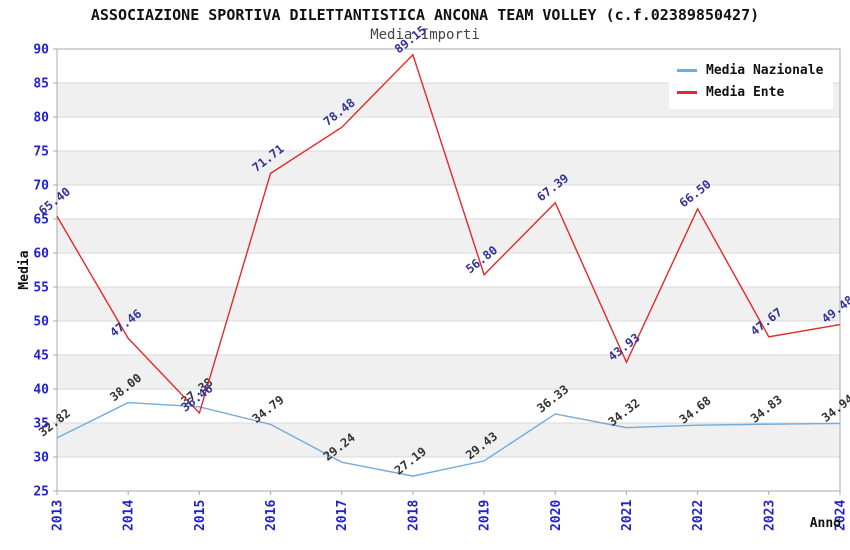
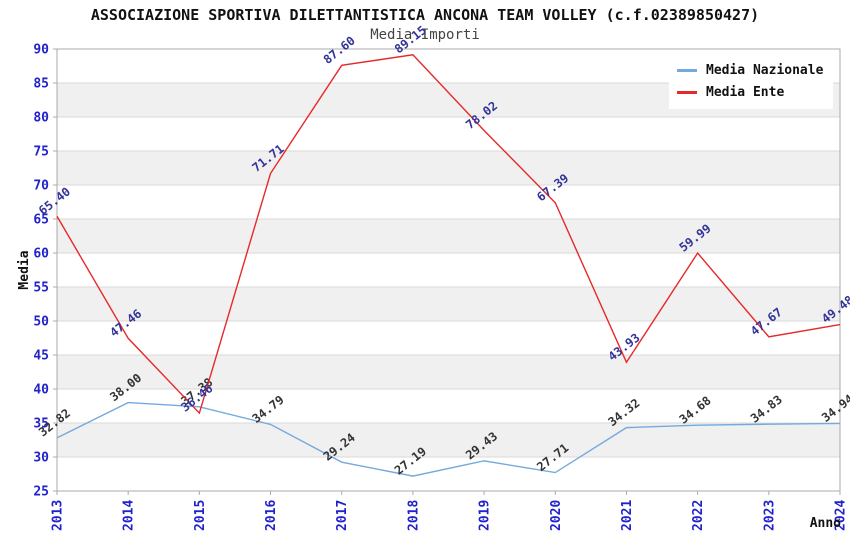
Media Ente/2017: 78.48 -> 87.60
Media Ente/2019: 56.80 -> 78.02
Media Nazionale/2020: 36.33 -> 27.71
Media Ente/2022: 66.50 -> 59.99
